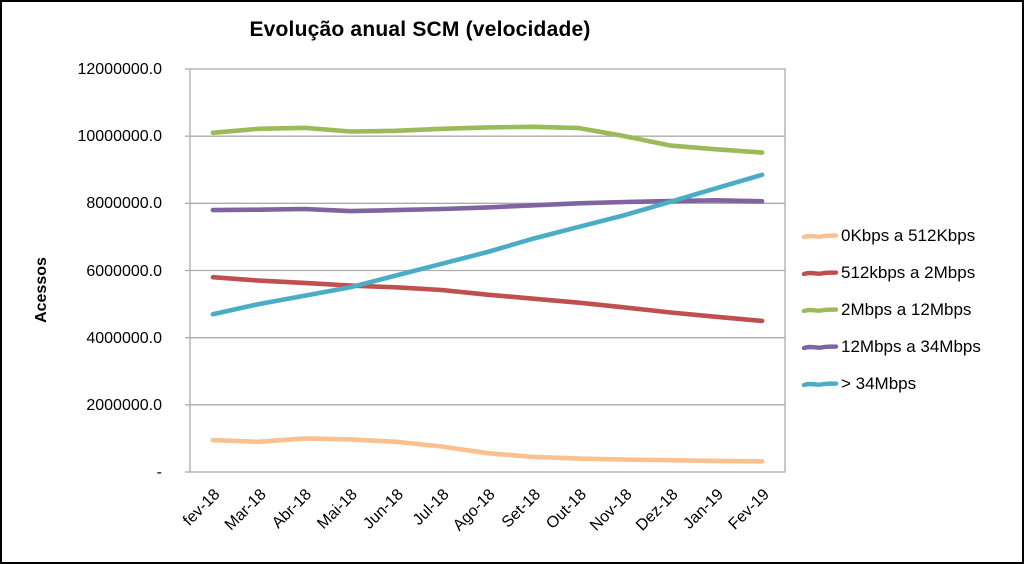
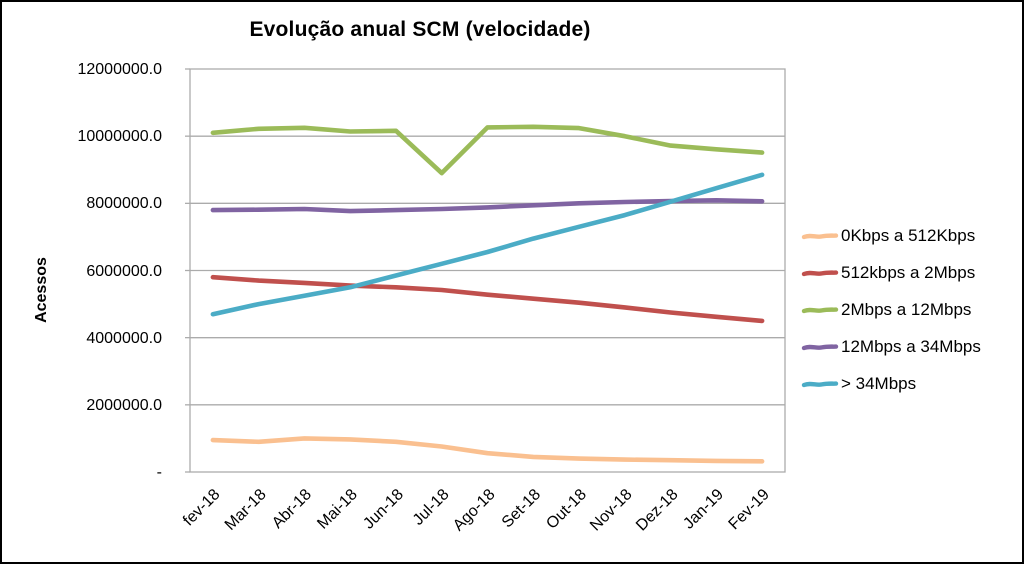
2Mbps a 12Mbps/Jul-18: 10200000 -> 8900000
